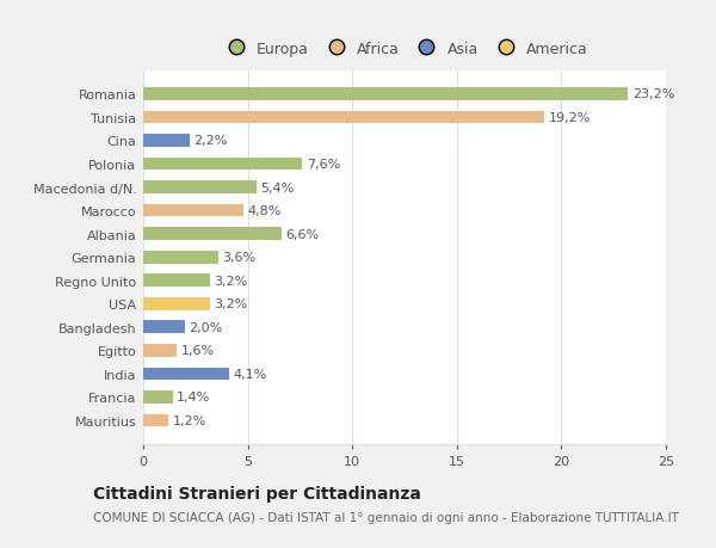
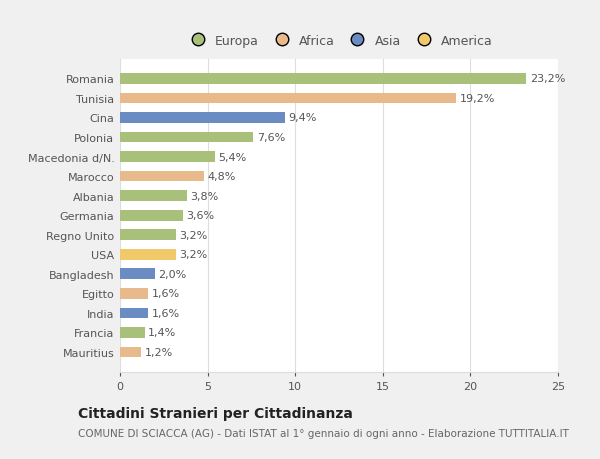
Cina: 2,2% -> 9,4%
Albania: 6,6% -> 3,8%
India: 4,1% -> 1,6%
